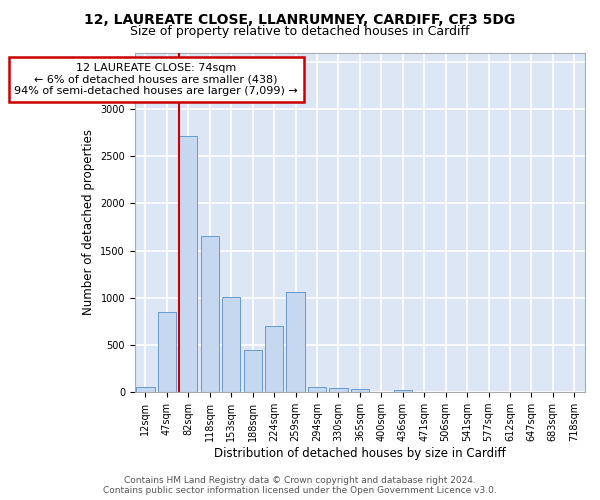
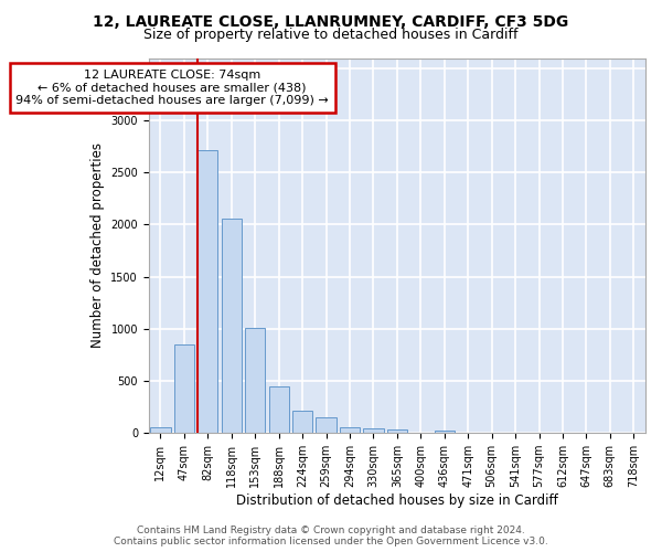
118sqm: 1660 -> 2060
224sqm: 700 -> 220
259sqm: 1060 -> 150
